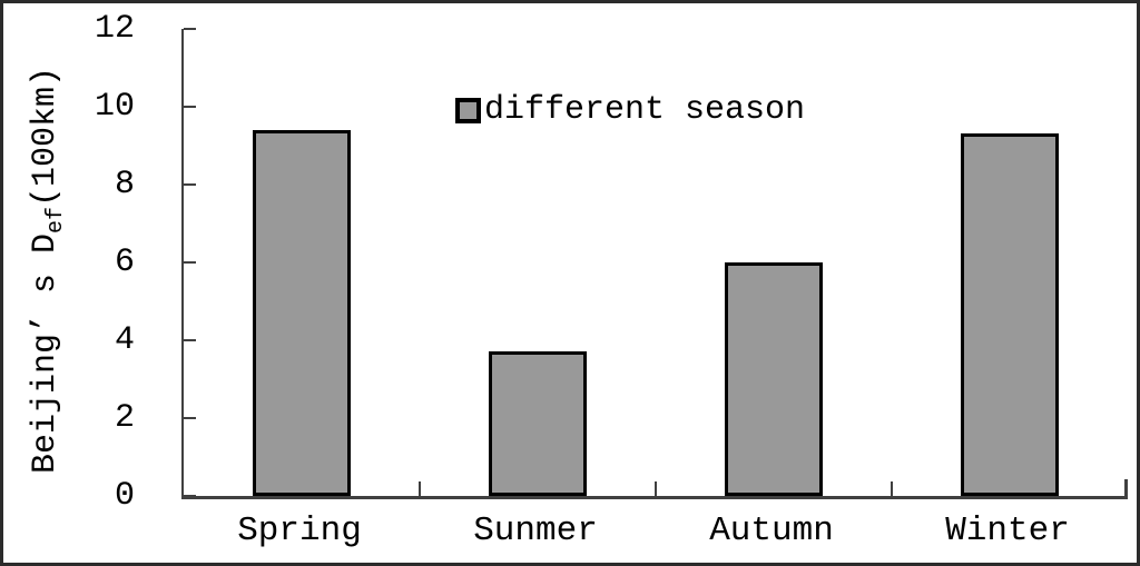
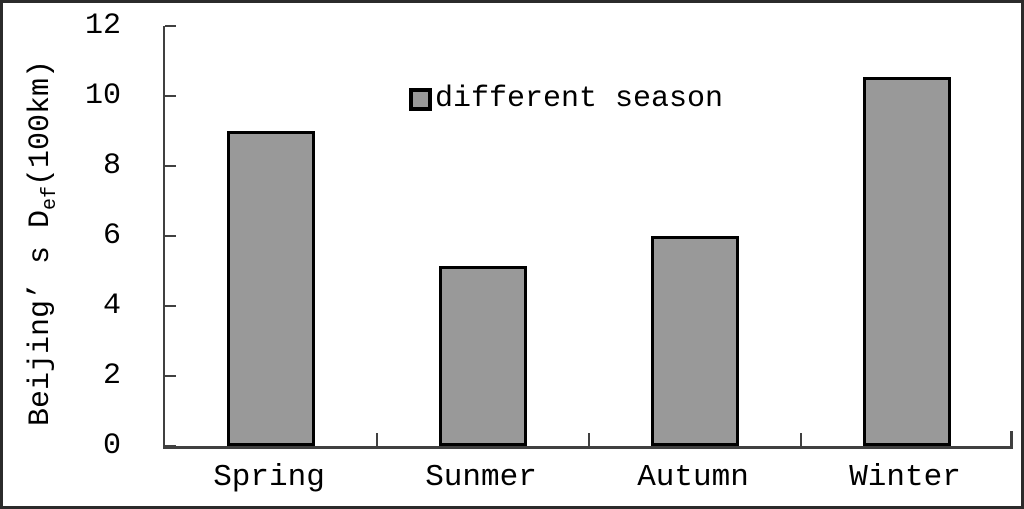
Spring: 9.4 -> 9.0
Sunmer: 3.7 -> 5.2
Winter: 9.3 -> 10.6
